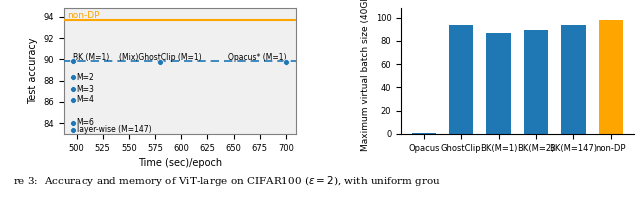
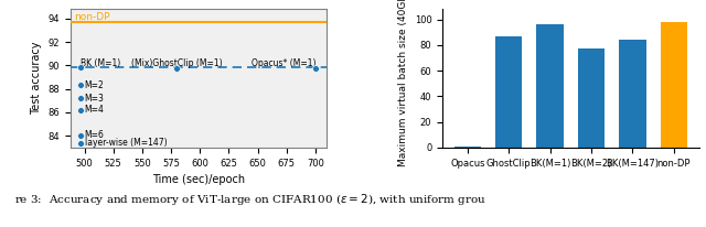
GhostClip: 94 -> 87
BK(M=1): 87 -> 96
BK(M=2): 90 -> 77
BK(M=147): 94 -> 84
